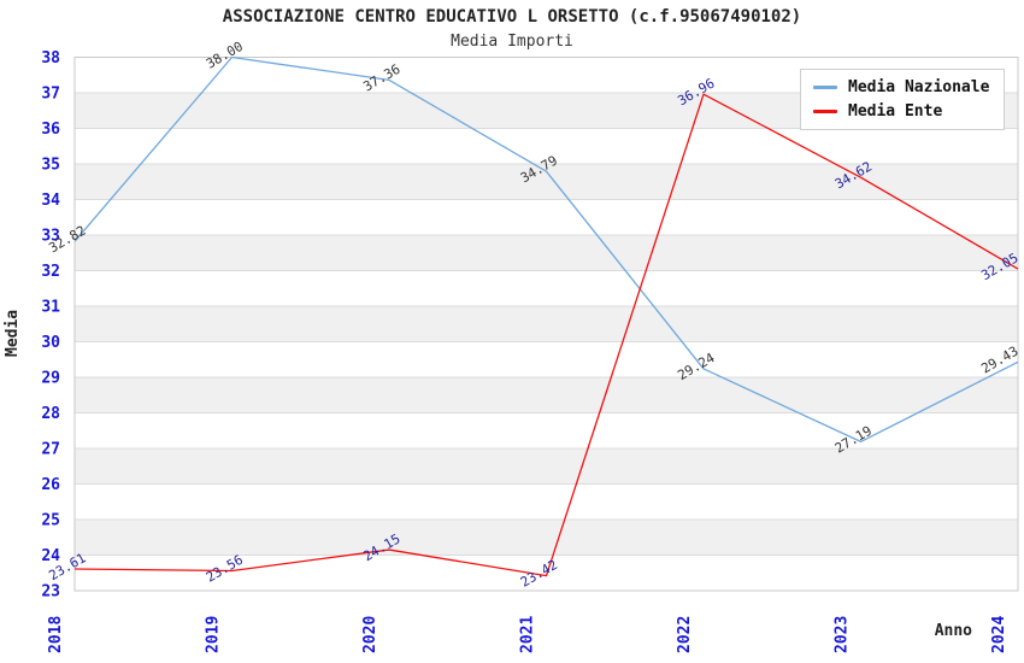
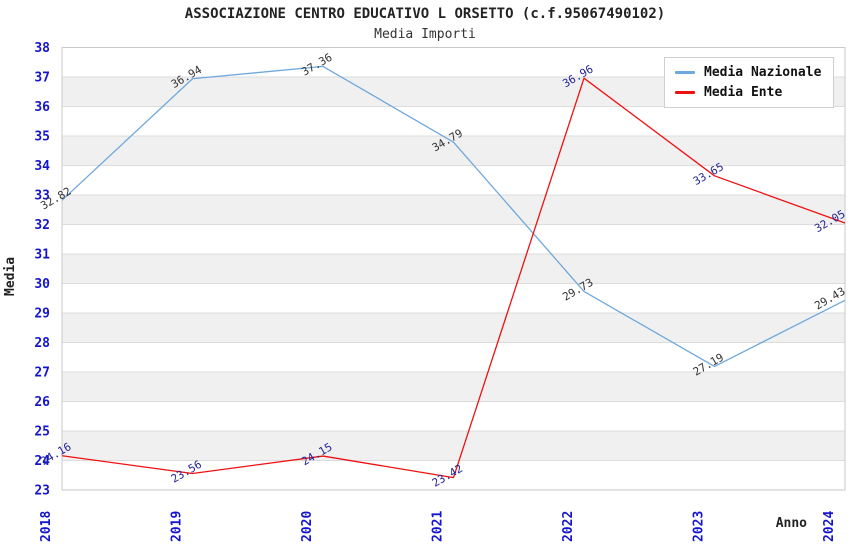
Media Ente/2018: 23.61 -> 24.16
Media Nazionale/2019: 38.00 -> 36.94
Media Nazionale/2022: 29.24 -> 29.73
Media Ente/2023: 34.62 -> 33.65
